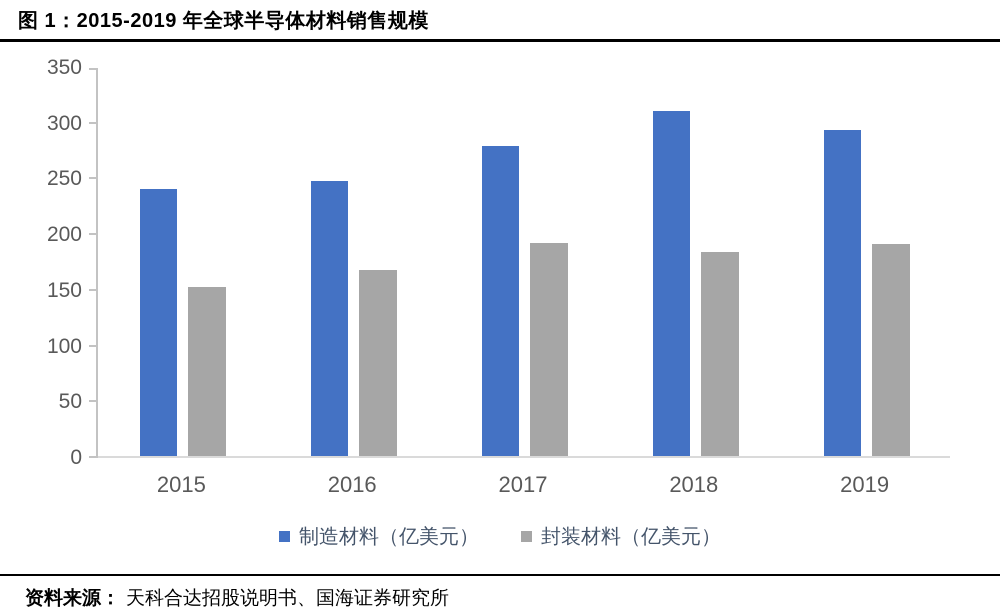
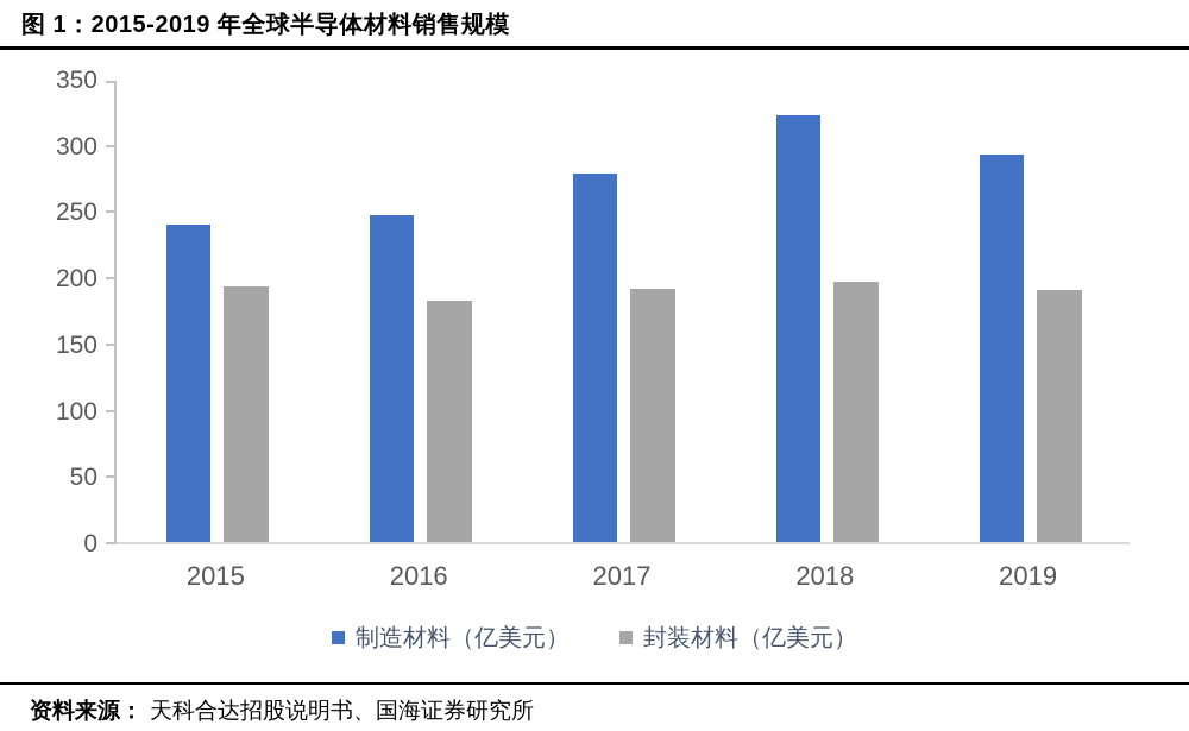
封装材料（亿美元）/2015: 152 -> 193
封装材料（亿美元）/2016: 167 -> 182
制造材料（亿美元）/2018: 310 -> 322
封装材料（亿美元）/2018: 183 -> 197
